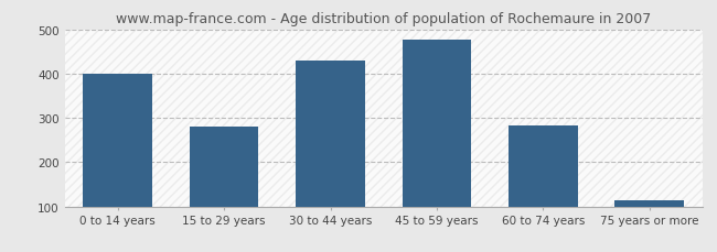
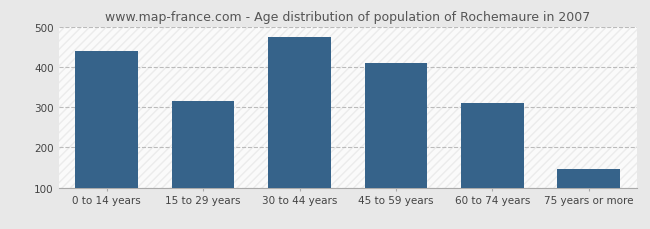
0 to 14 years: 400 -> 440
15 to 29 years: 281 -> 315
30 to 44 years: 430 -> 475
45 to 59 years: 476 -> 410
60 to 74 years: 284 -> 310
75 years or more: 113 -> 145
